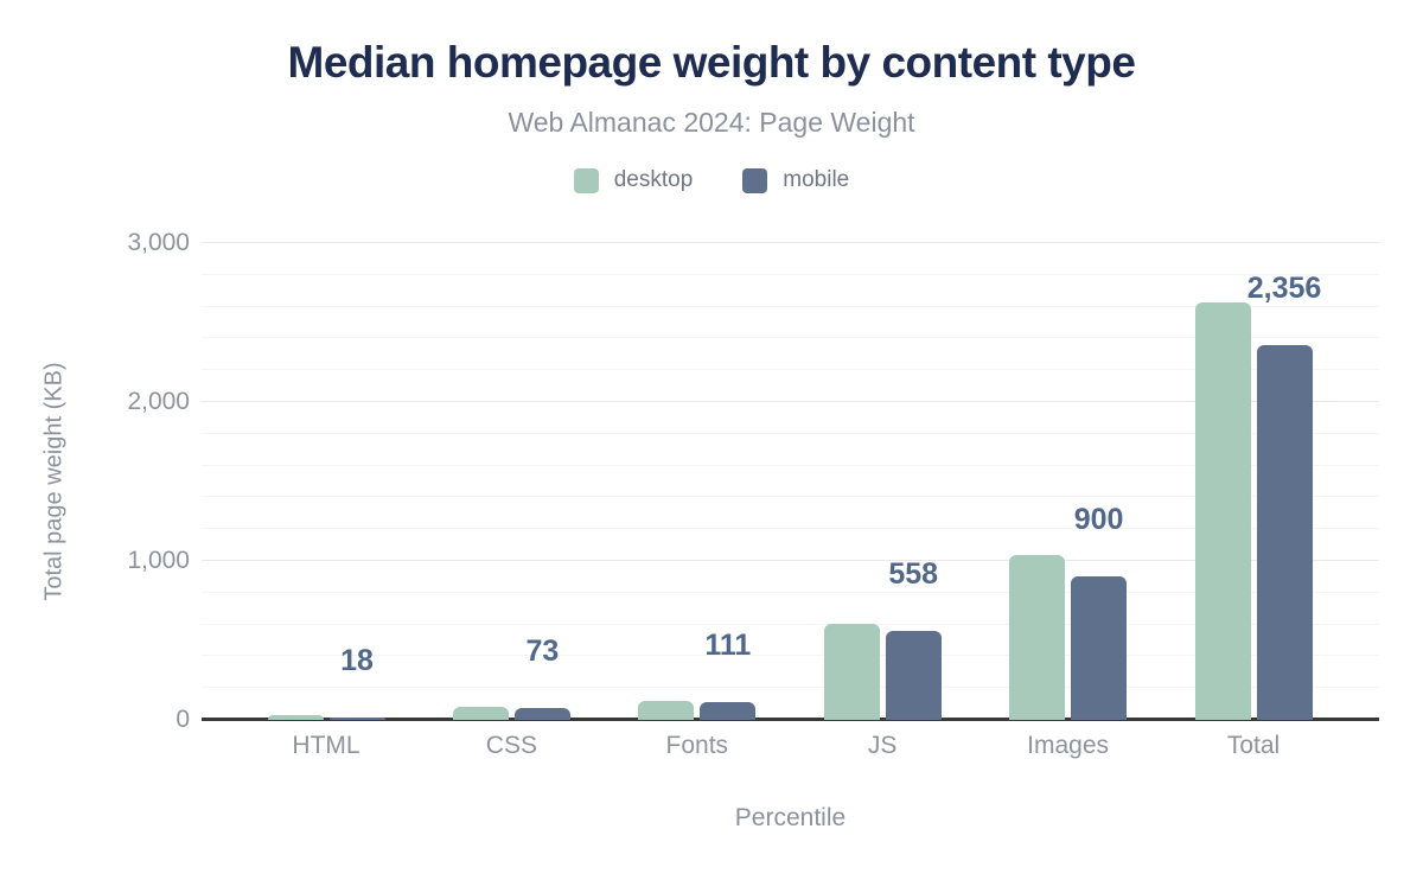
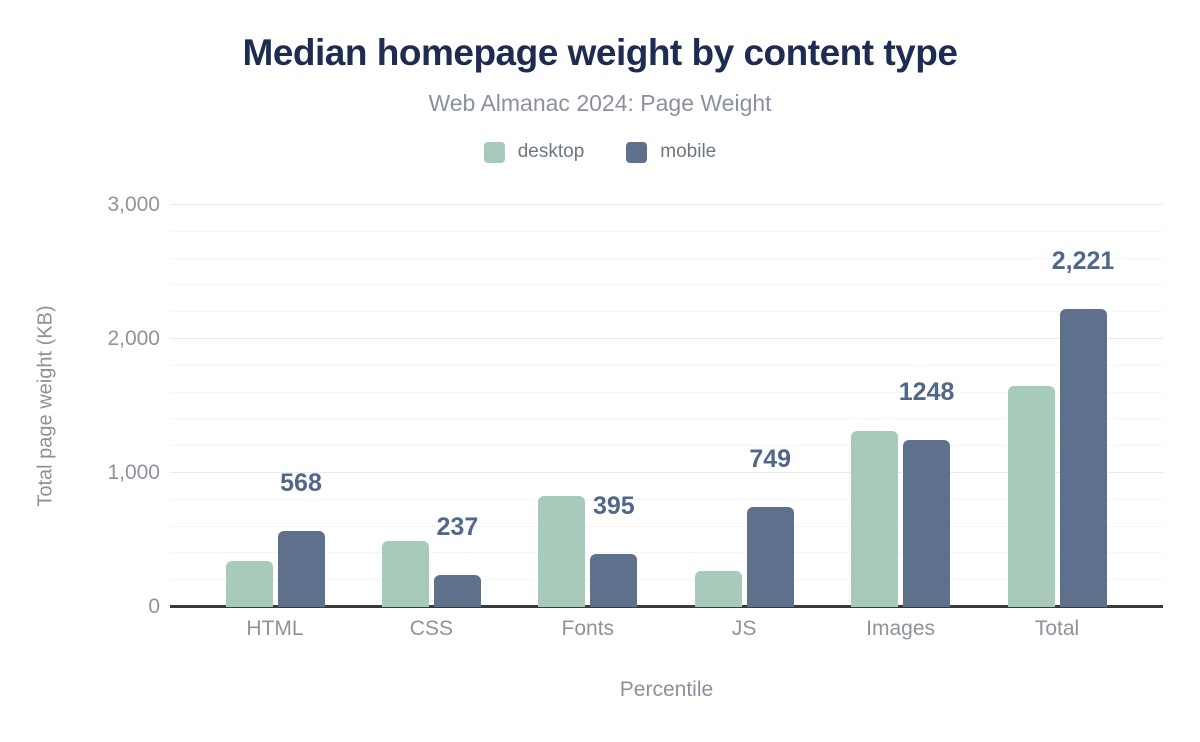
desktop/HTML: 30 -> 340
mobile/HTML: 18 -> 568
desktop/CSS: 80 -> 490
mobile/CSS: 73 -> 237
desktop/Fonts: 120 -> 830
mobile/Fonts: 111 -> 395
desktop/JS: 600 -> 270
mobile/JS: 558 -> 749
desktop/Images: 1040 -> 1310
mobile/Images: 900 -> 1248
desktop/Total: 2620 -> 1650
mobile/Total: 2,356 -> 2,221
